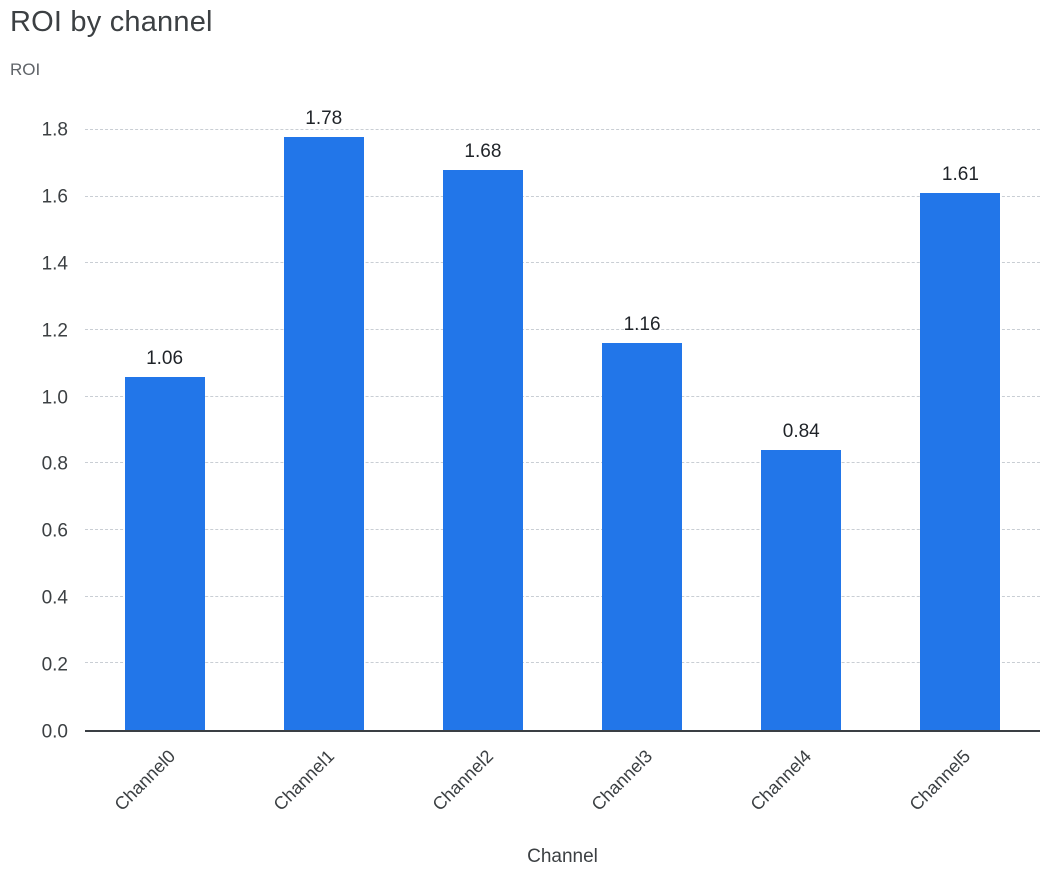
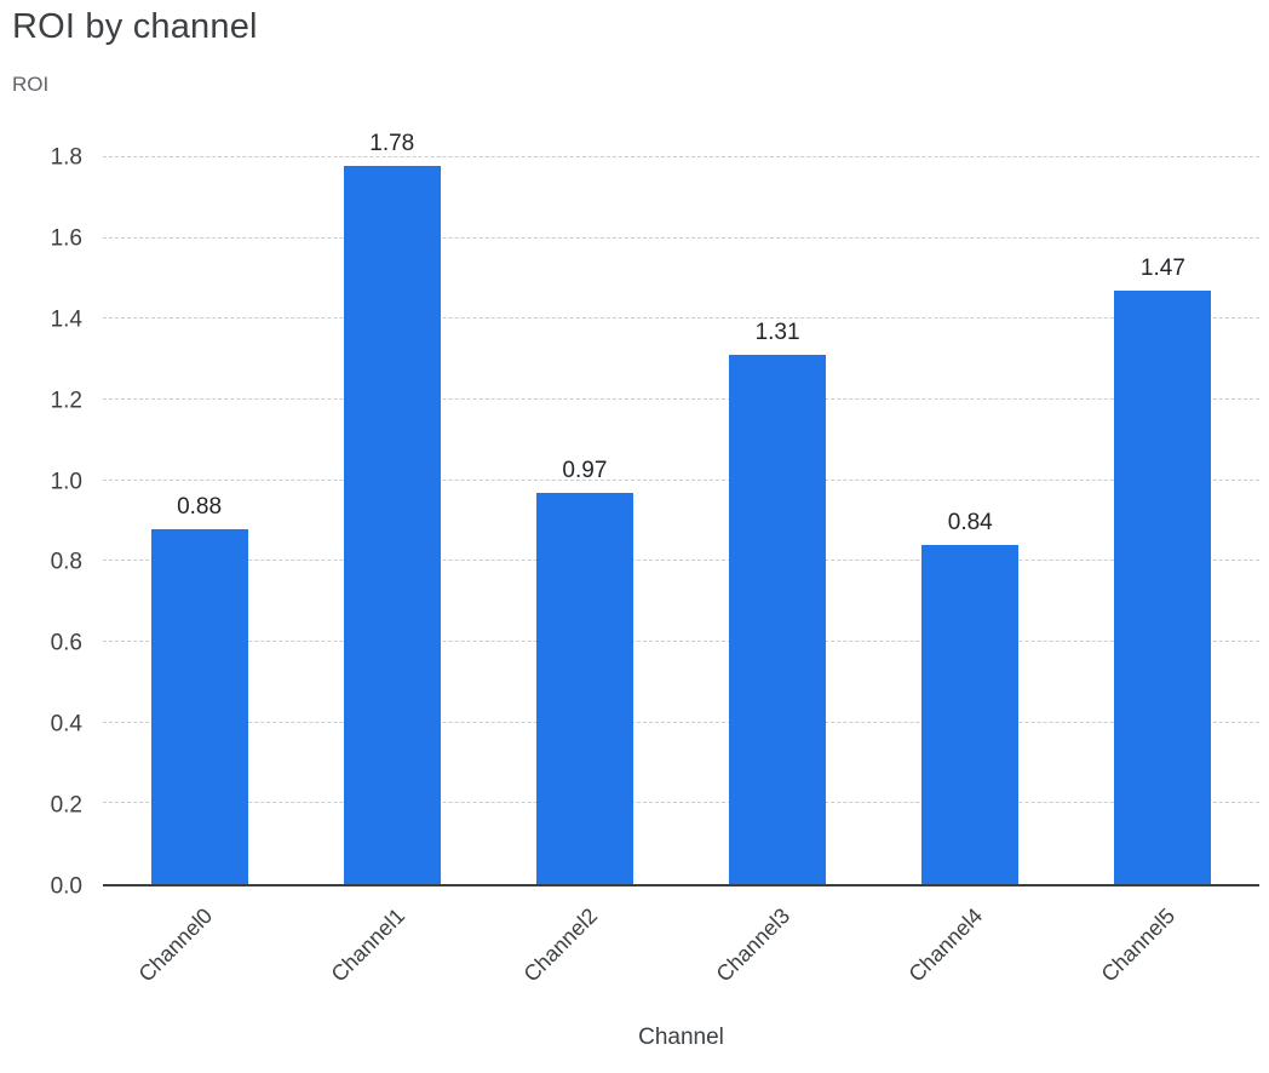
Channel0: 1.06 -> 0.88
Channel2: 1.68 -> 0.97
Channel3: 1.16 -> 1.31
Channel5: 1.61 -> 1.47
